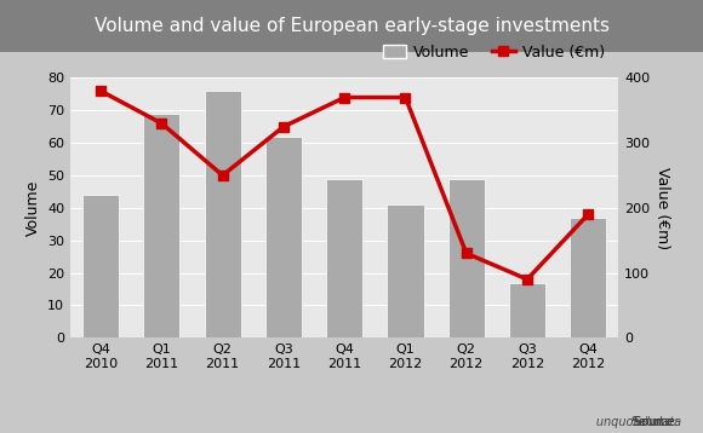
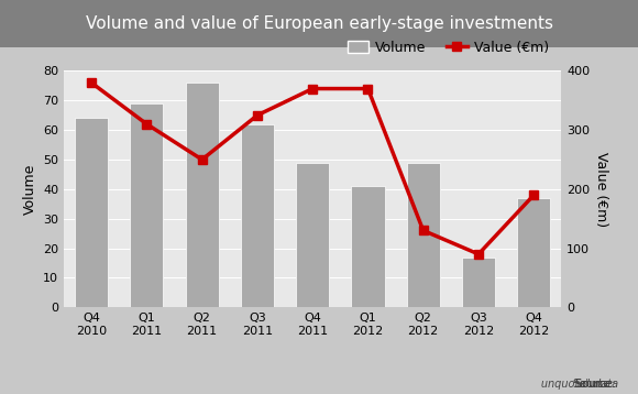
Volume/Q4 2010: 44 -> 64
Value (€m)/Q1 2011: 330 -> 310
